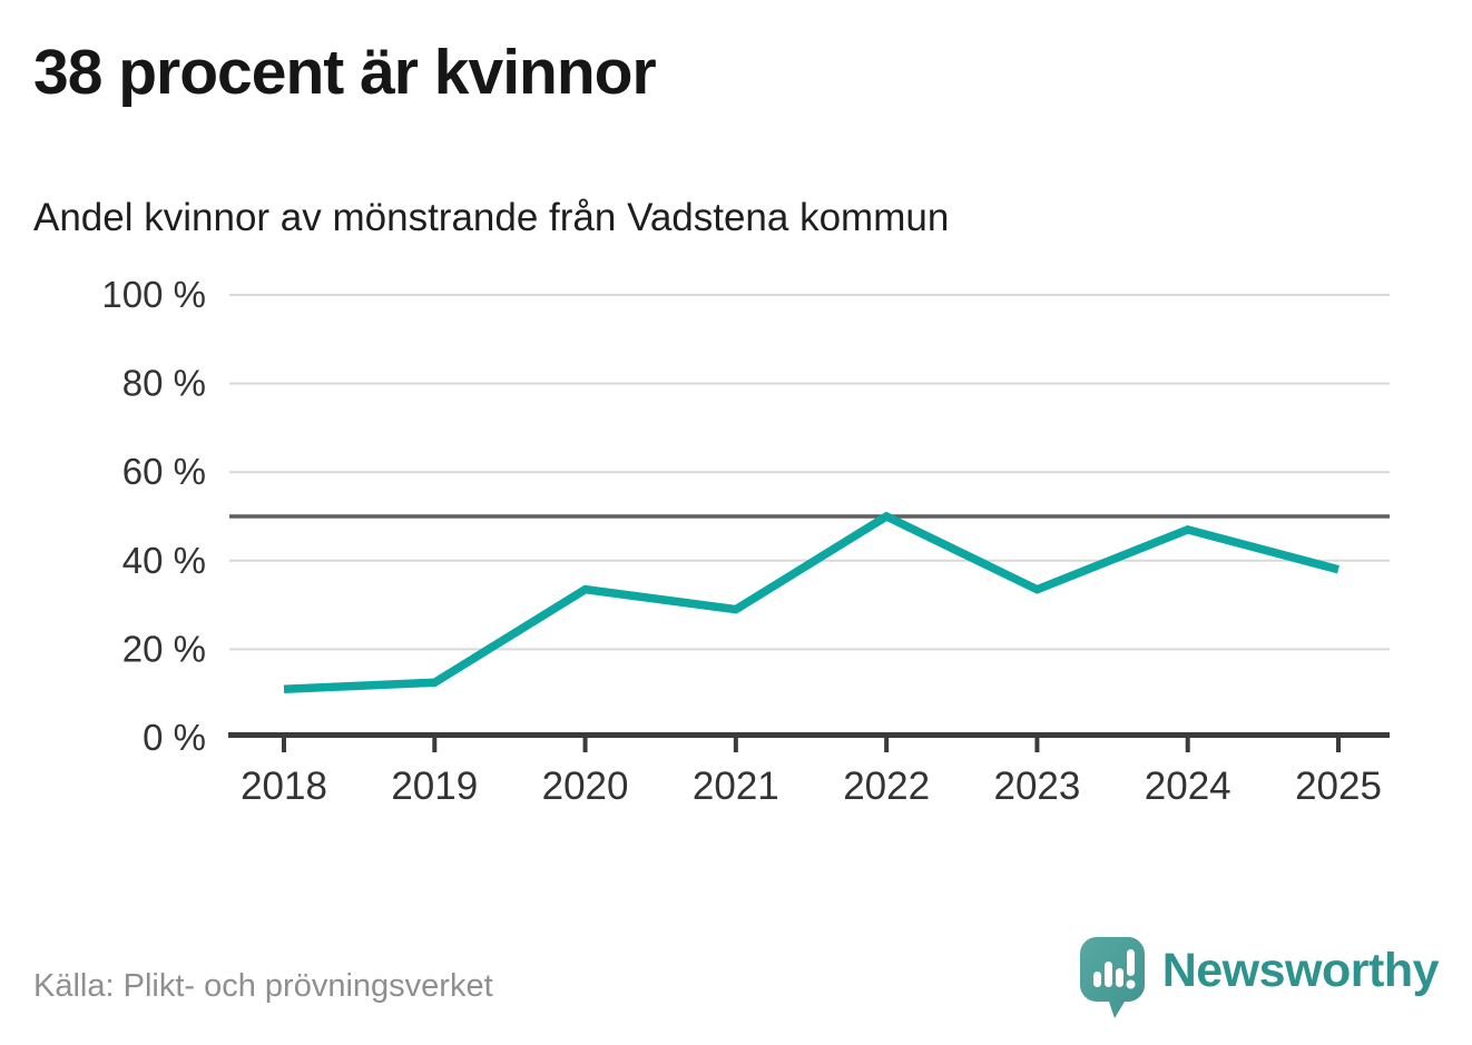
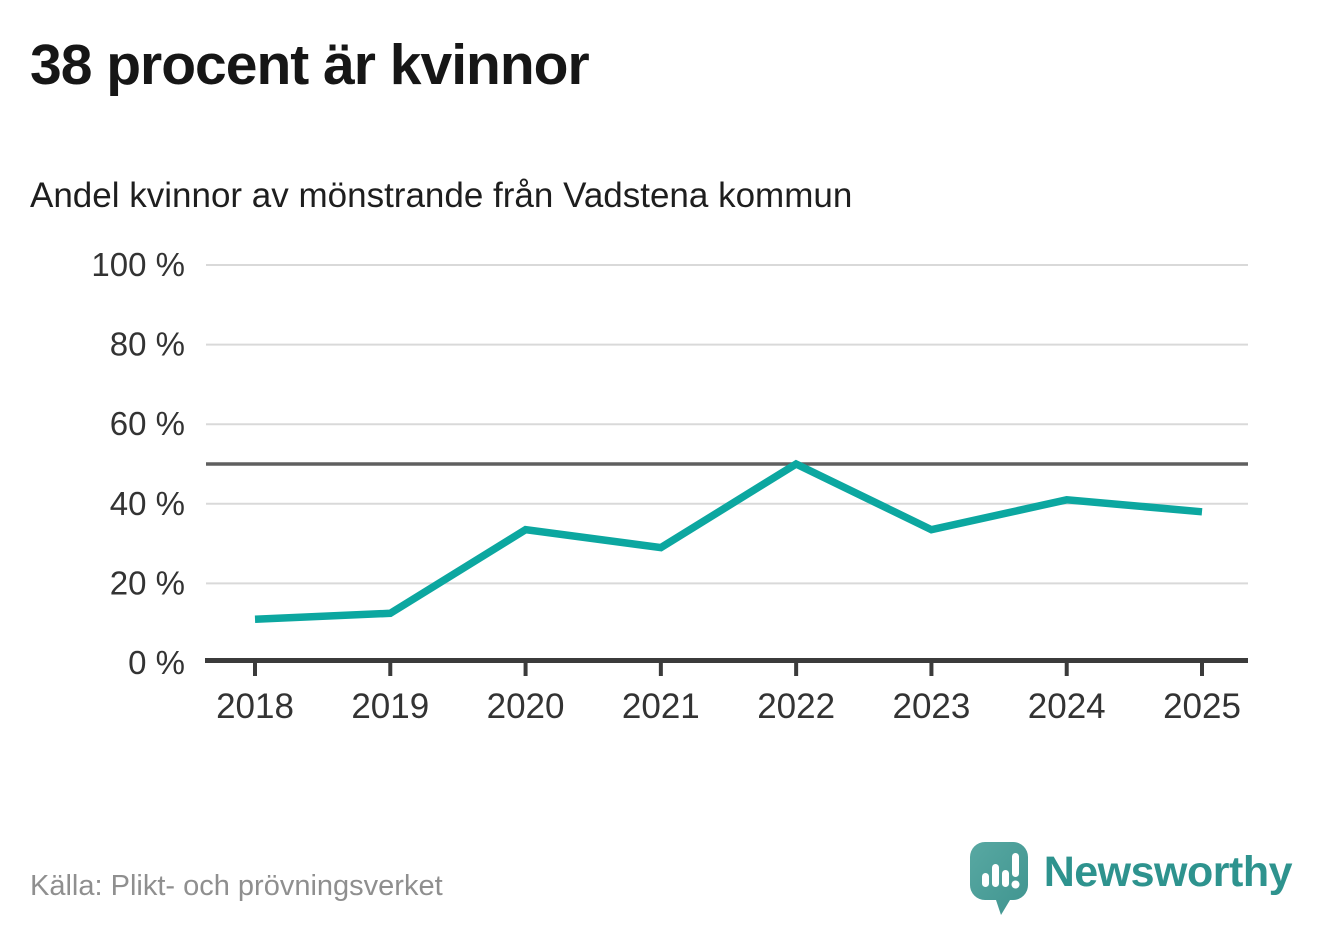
2024: 47% -> 41%
